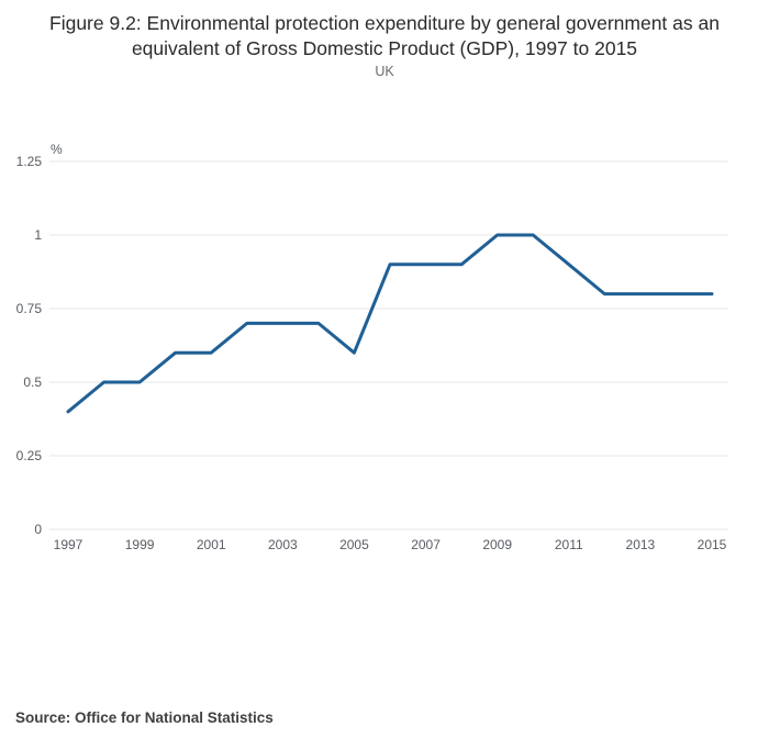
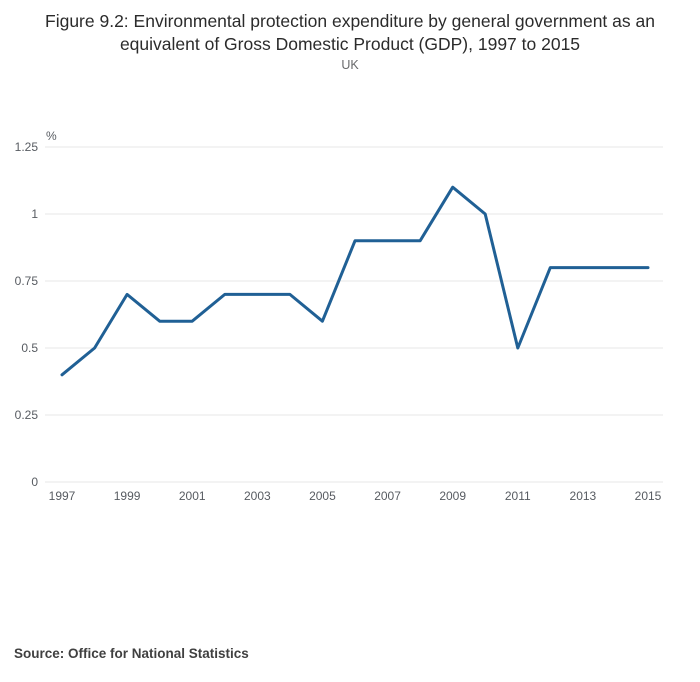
1999: 0.5 -> 0.7
2009: 1.0 -> 1.1
2011: 0.9 -> 0.5
